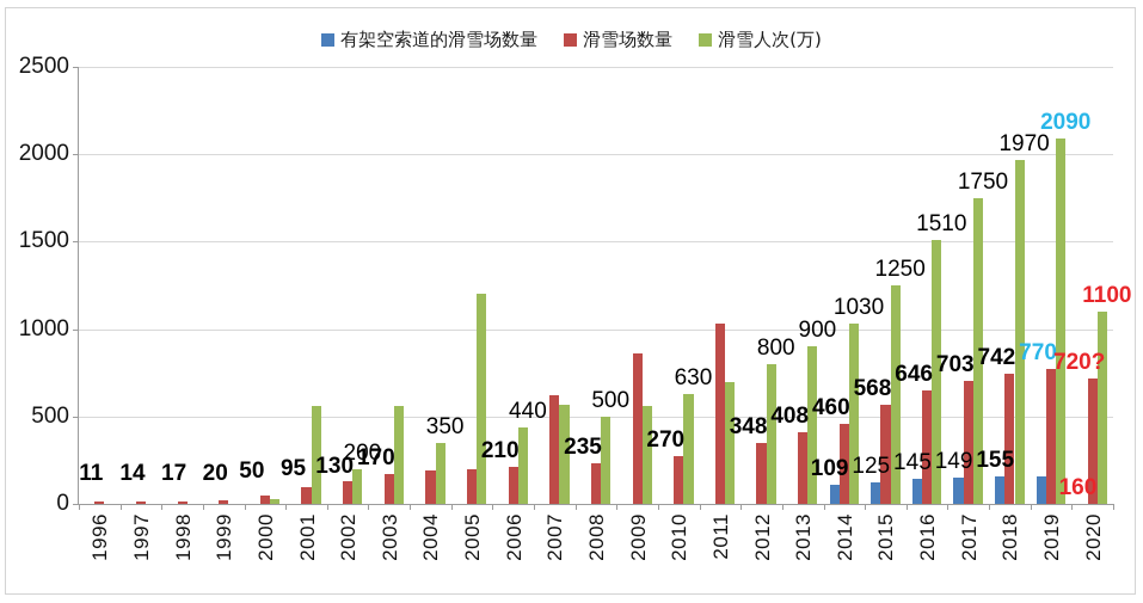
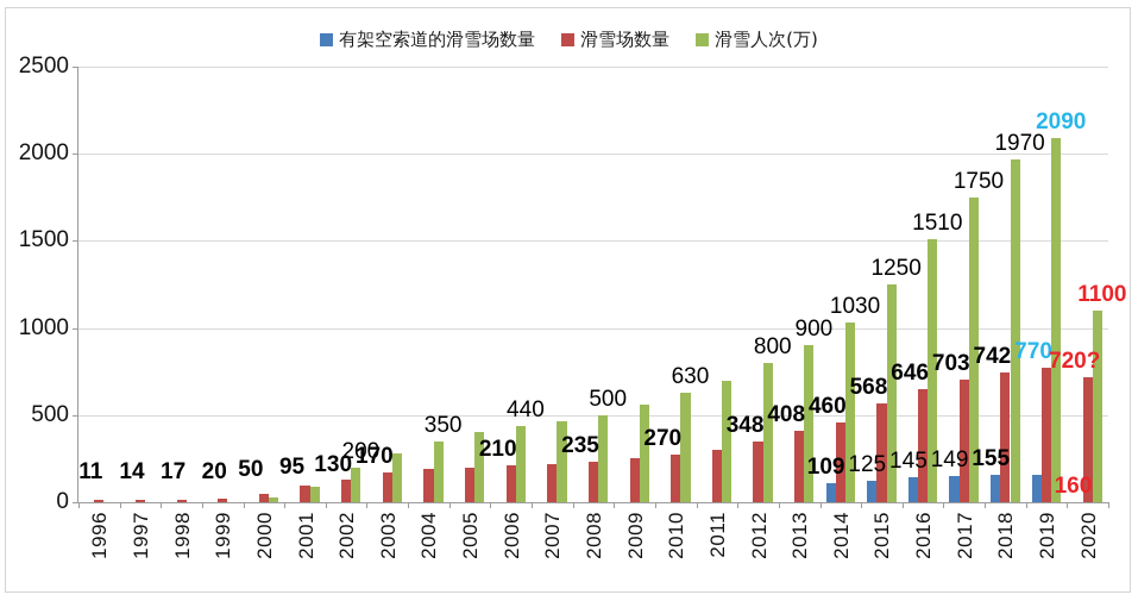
滑雪人次(万)/2001: 560 -> 90
滑雪人次(万)/2003: 560 -> 280
滑雪人次(万)/2005: 1200 -> 400
滑雪场数量/2007: 620 -> 220
滑雪人次(万)/2007: 570 -> 460
滑雪场数量/2009: 860 -> 250
滑雪场数量/2011: 1030 -> 300
